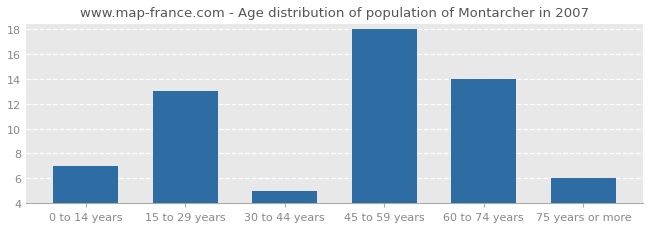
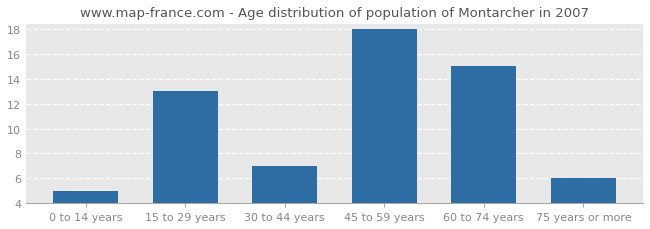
0 to 14 years: 7 -> 5
30 to 44 years: 5 -> 7
60 to 74 years: 14 -> 15
